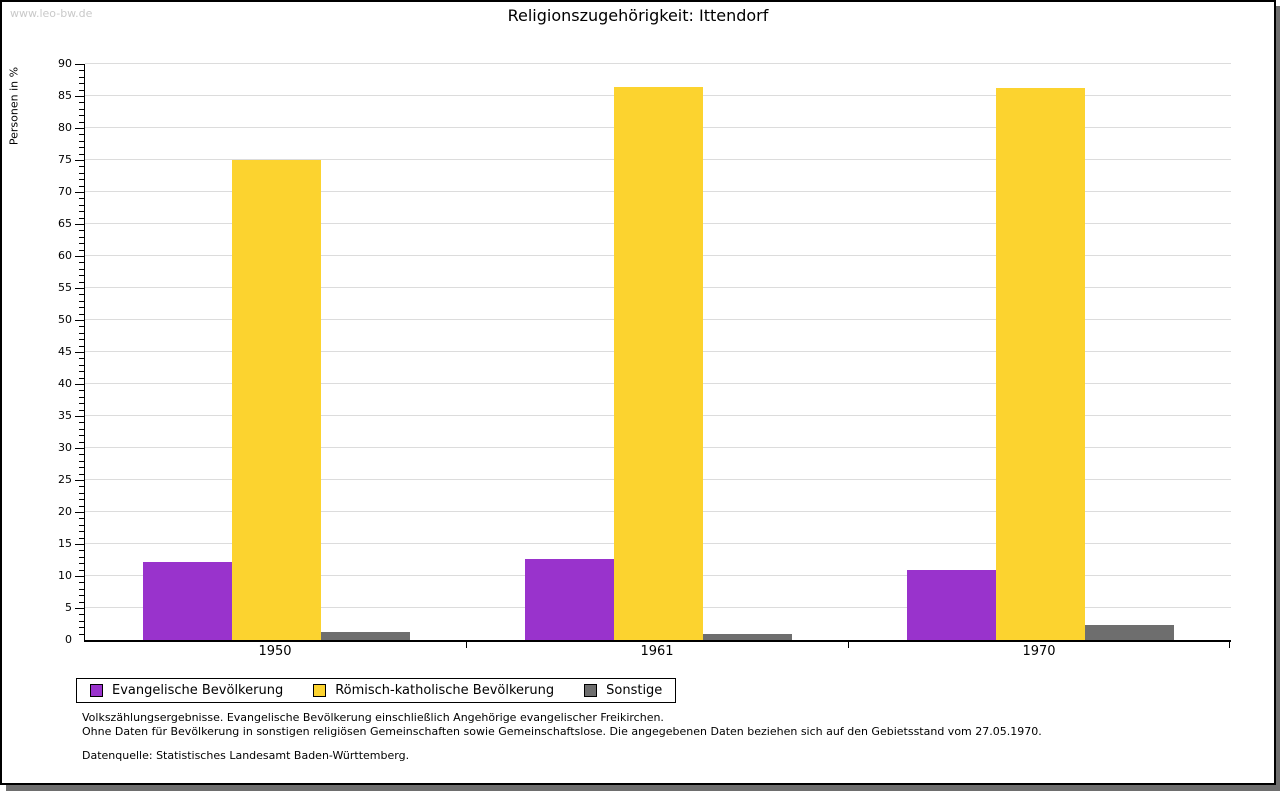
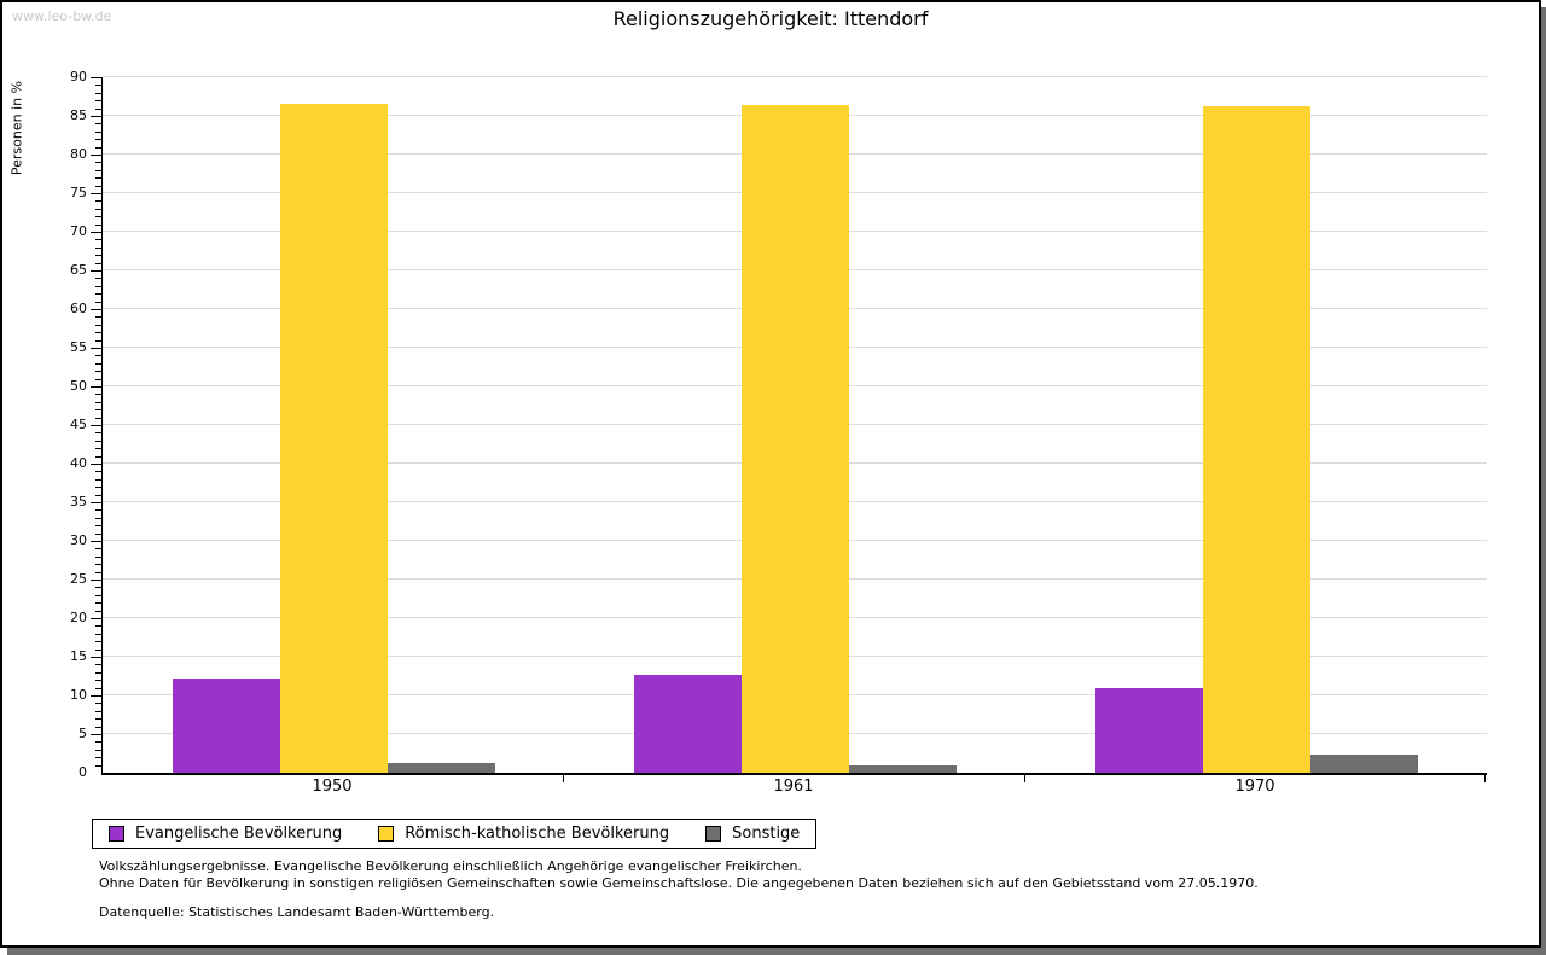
Römisch-katholische Bevölkerung/1950: 75 -> 86
